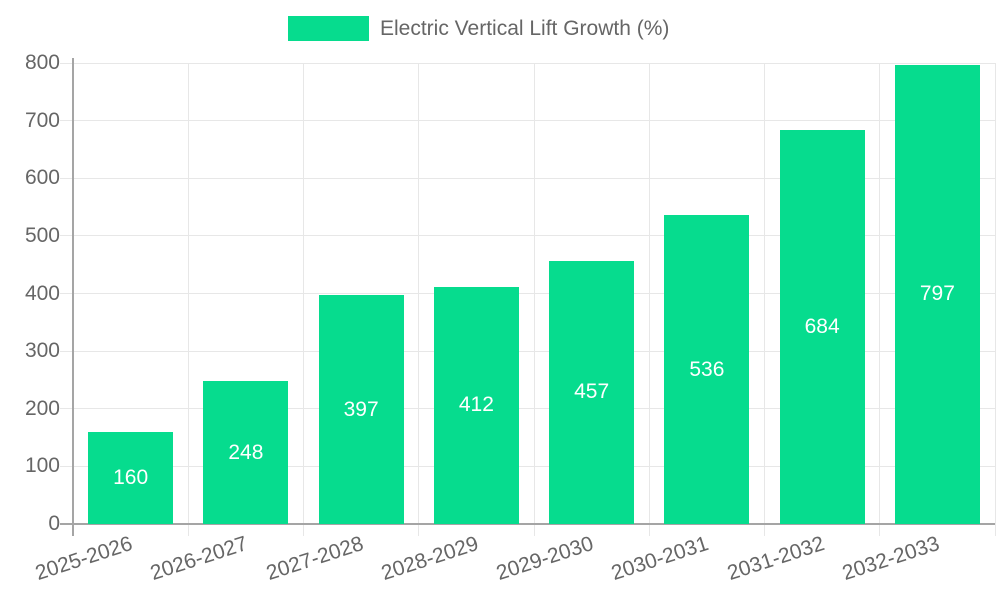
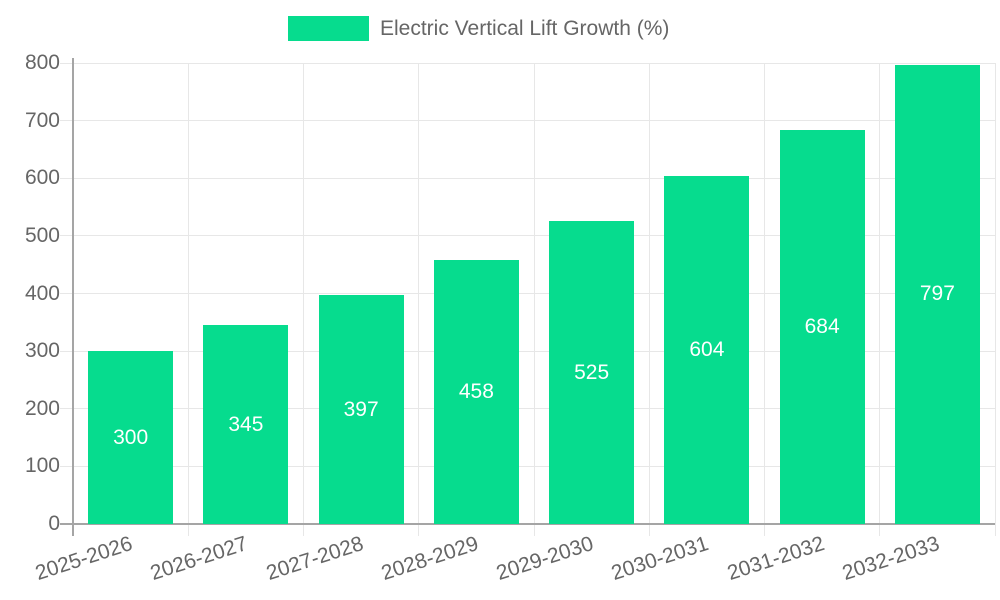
2025-2026: 160 -> 300
2026-2027: 248 -> 345
2028-2029: 412 -> 458
2029-2030: 457 -> 525
2030-2031: 536 -> 604
